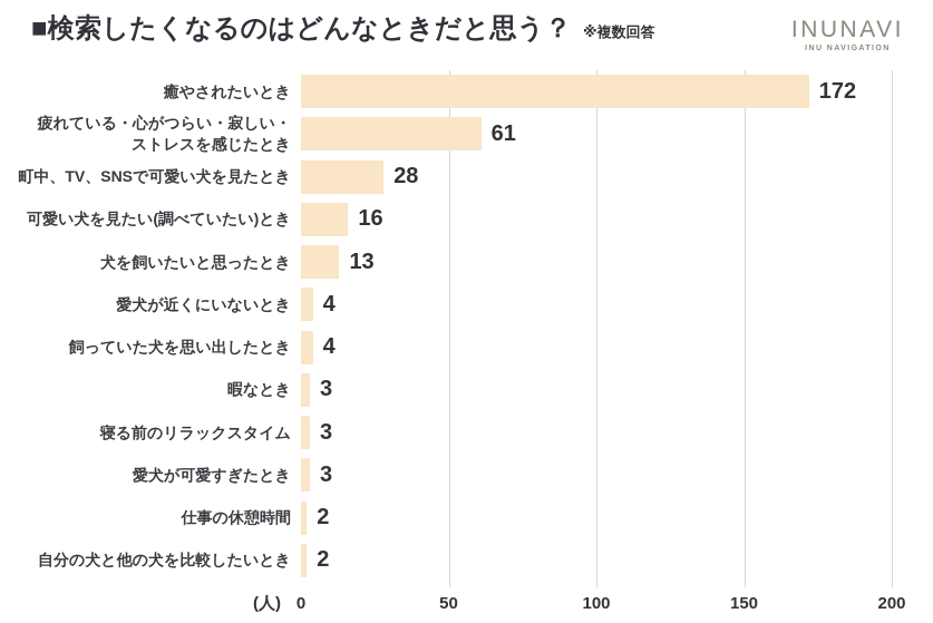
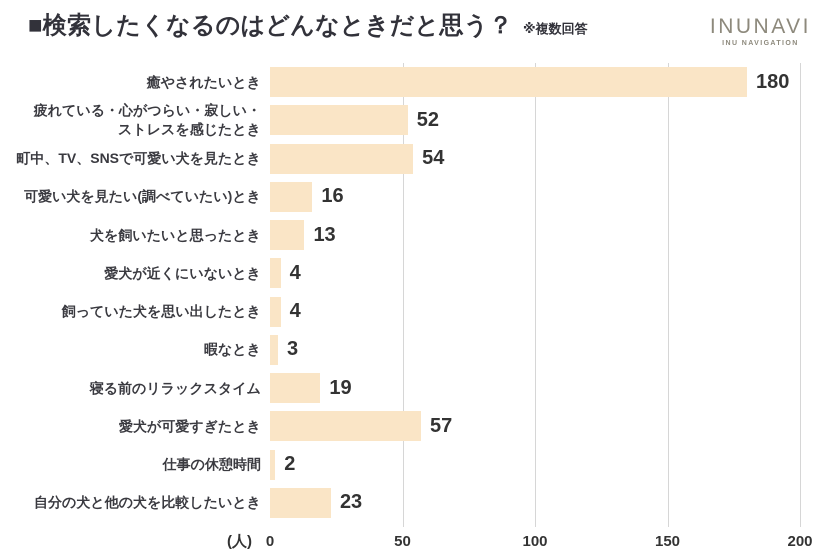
癒やされたいとき: 172 -> 180
疲れている・心がつらい・寂しい・ ストレスを感じたとき: 61 -> 52
町中、TV、SNSで可愛い犬を見たとき: 28 -> 54
寝る前のリラックスタイム: 3 -> 19
愛犬が可愛すぎたとき: 3 -> 57
自分の犬と他の犬を比較したいとき: 2 -> 23
